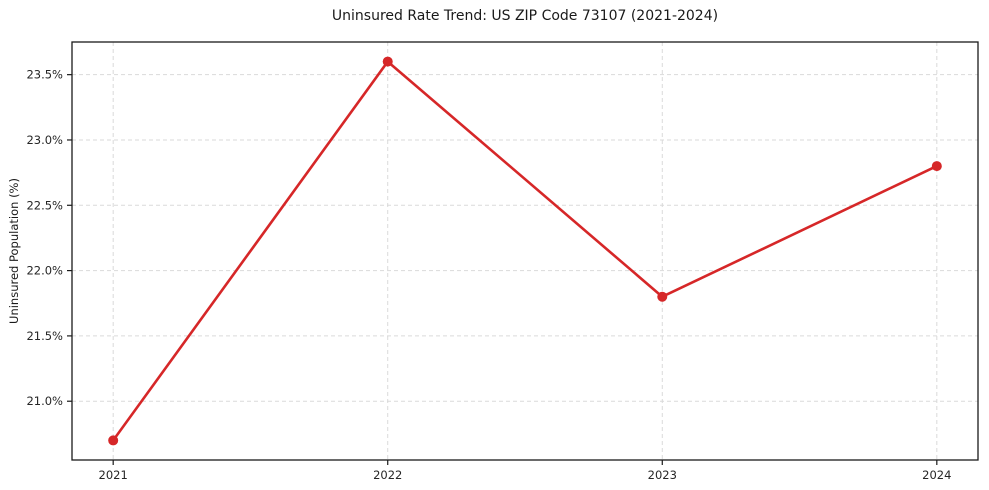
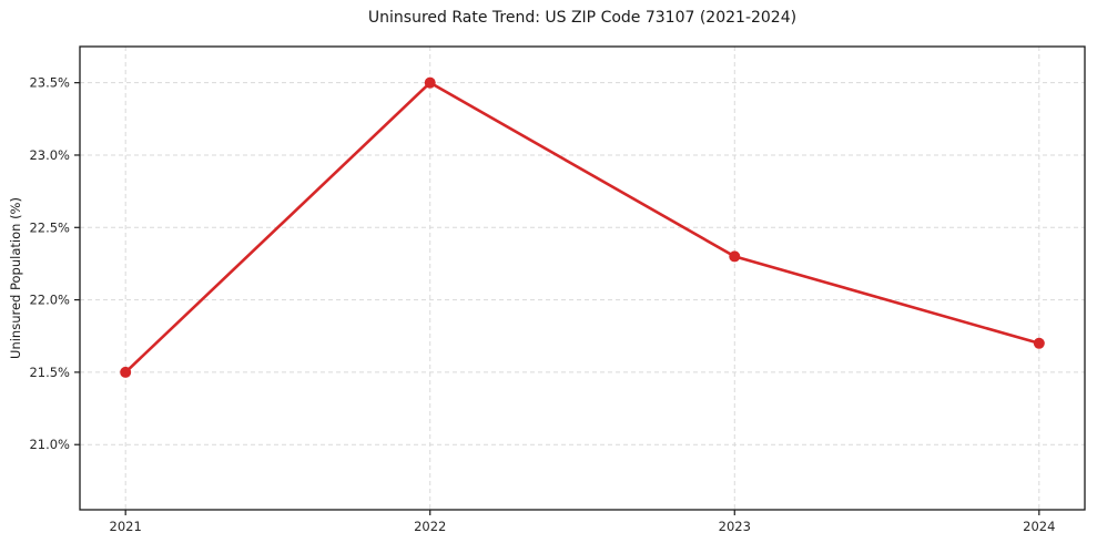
2021: 20.7% -> 21.5%
2022: 23.6% -> 23.5%
2023: 21.8% -> 22.3%
2024: 22.8% -> 21.7%
